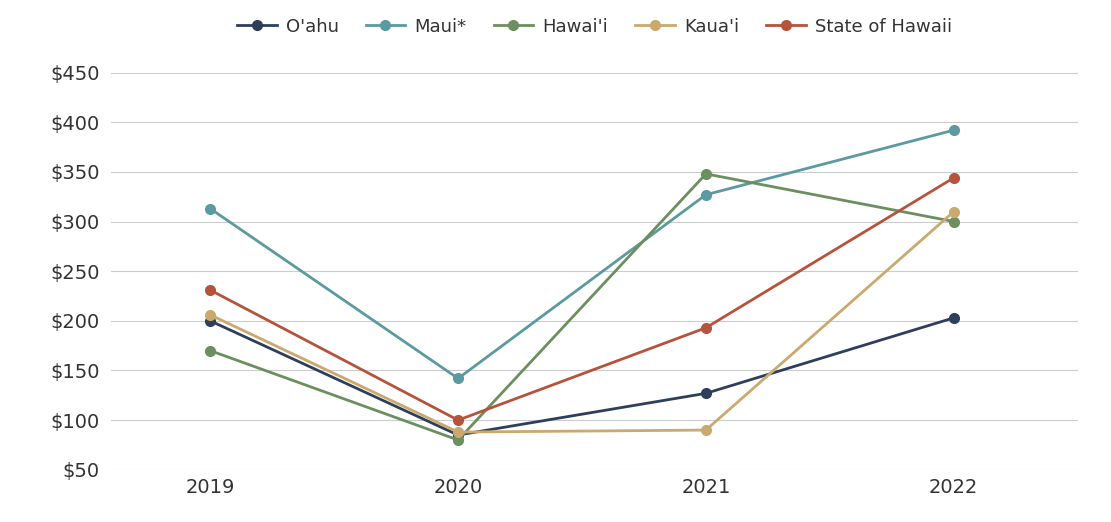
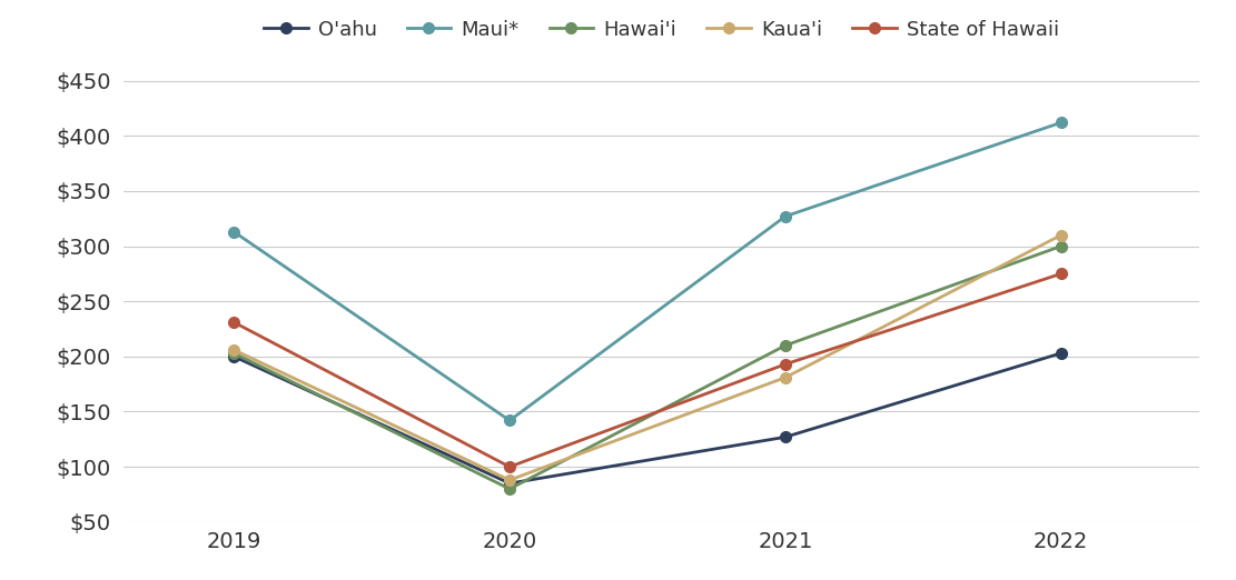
Hawai'i/2019: $170 -> $203
Hawai'i/2021: $348 -> $210
Kaua'i/2021: $90 -> $181
Maui*/2022: $392 -> $412
State of Hawaii/2022: $344 -> $275
